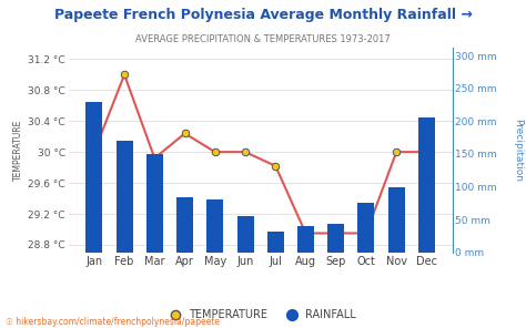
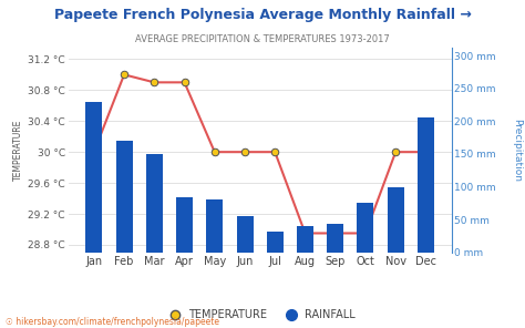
TEMPERATURE/Mar: 29.92 °C -> 30.90 °C
TEMPERATURE/Apr: 30.24 °C -> 30.90 °C
TEMPERATURE/Jul: 29.82 °C -> 30.00 °C
